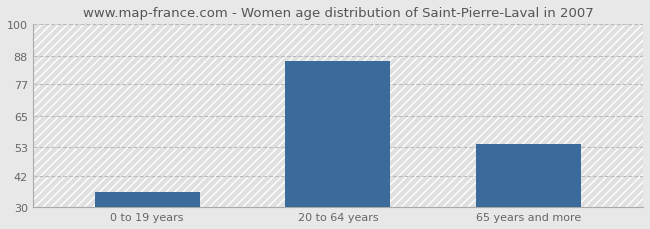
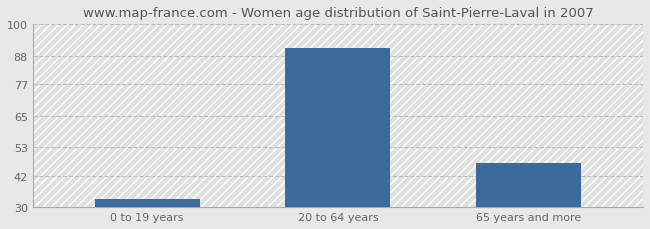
0 to 19 years: 36 -> 33
20 to 64 years: 86 -> 91
65 years and more: 54 -> 47
